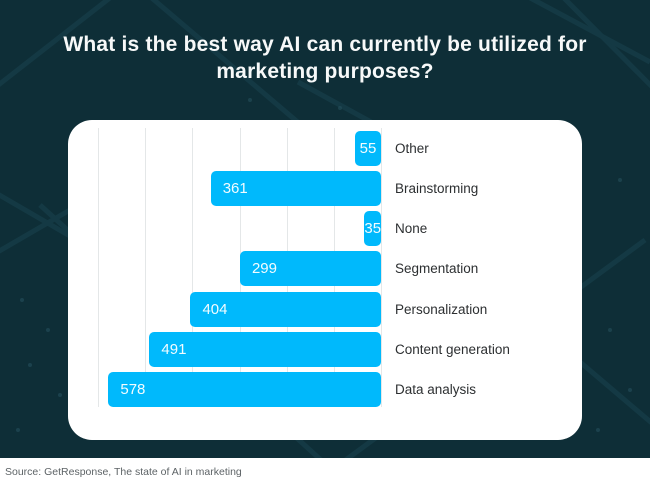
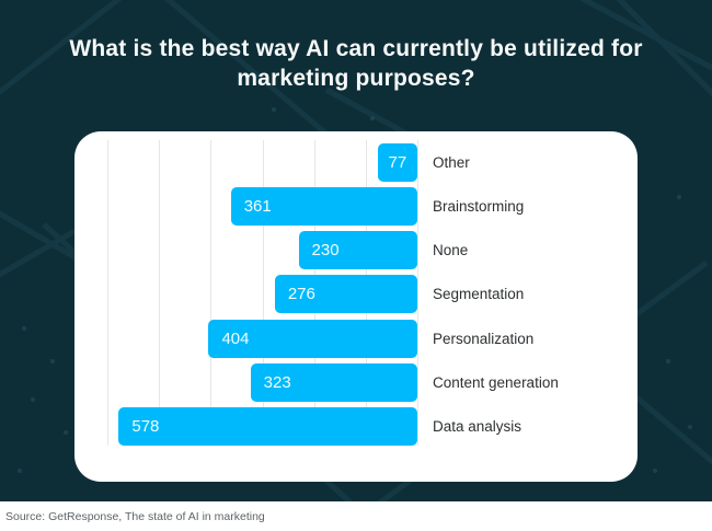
Other: 55 -> 77
None: 35 -> 230
Segmentation: 299 -> 276
Content generation: 491 -> 323
